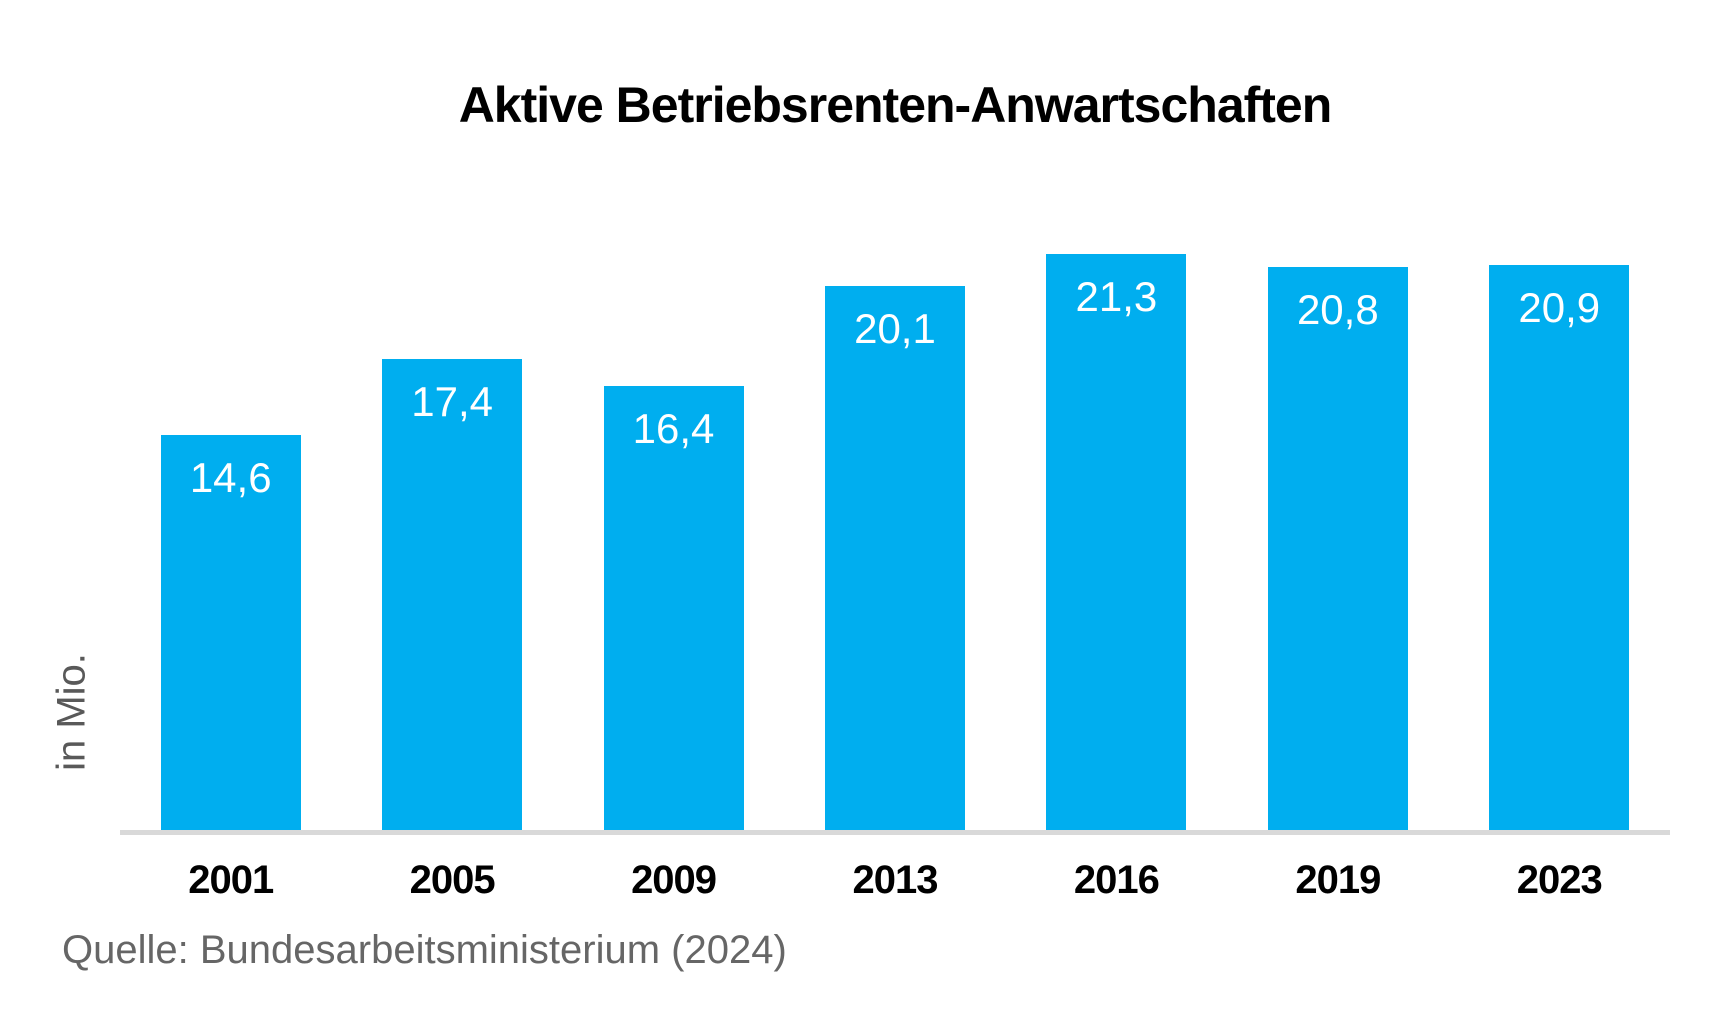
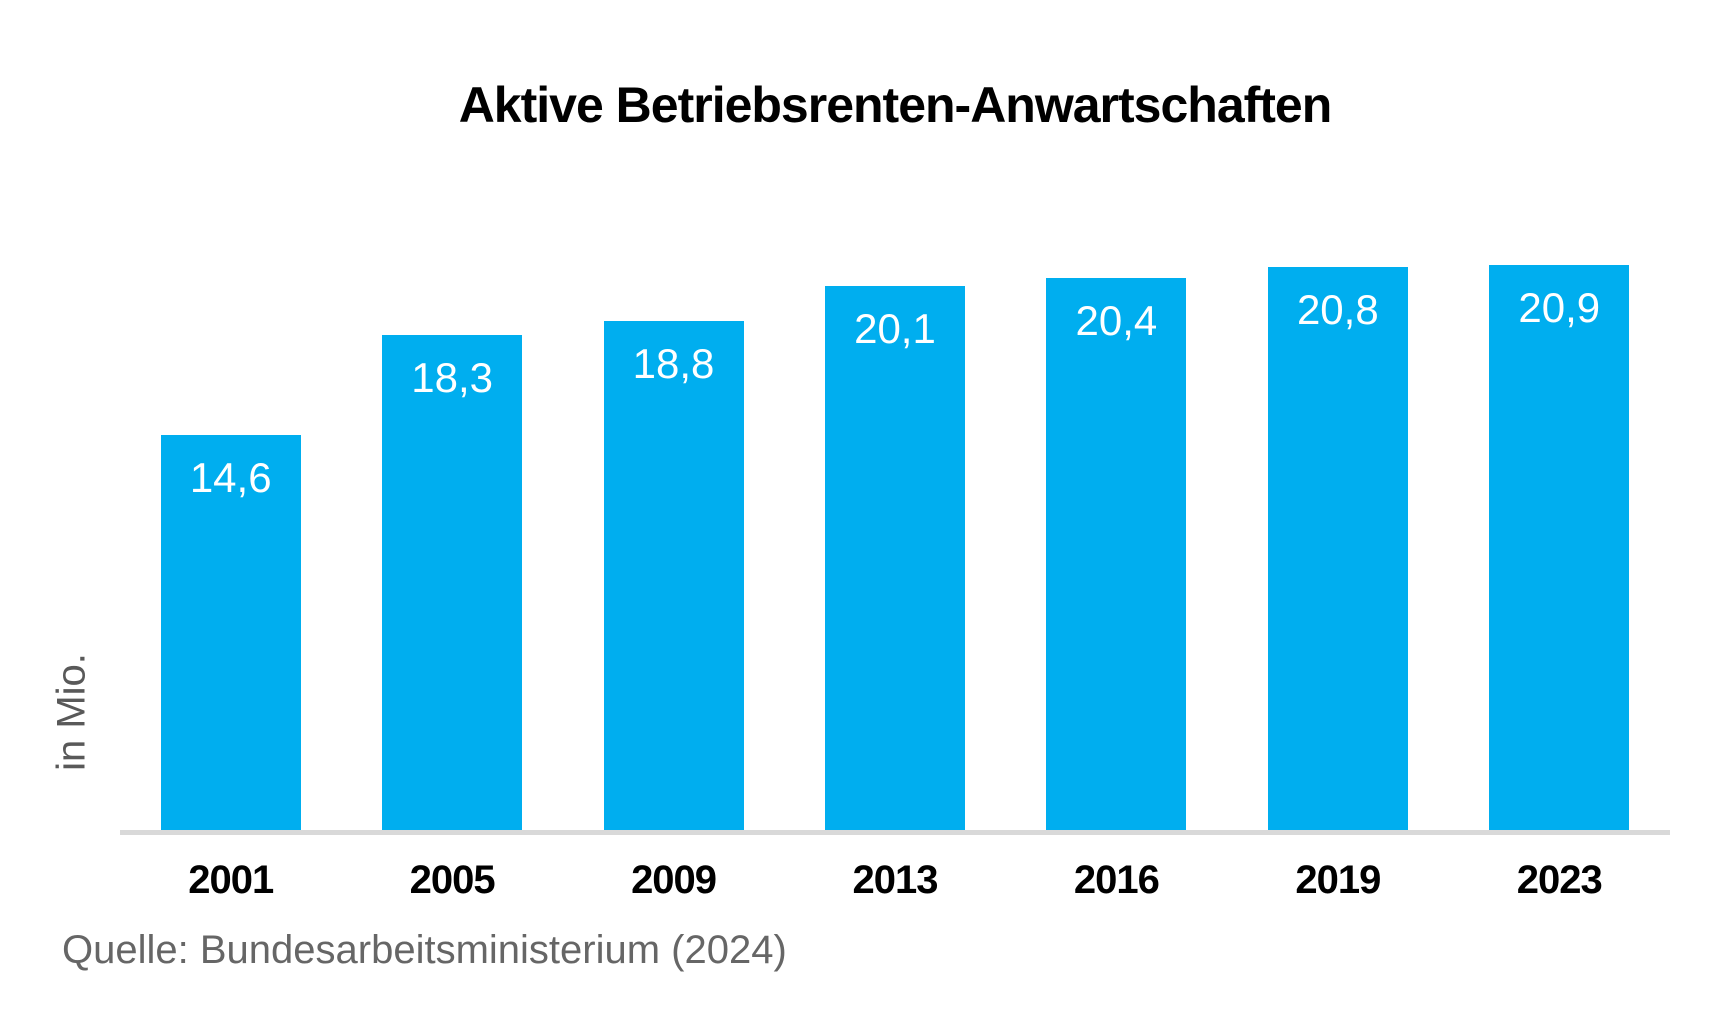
2005: 17,4 -> 18,3
2009: 16,4 -> 18,8
2016: 21,3 -> 20,4
